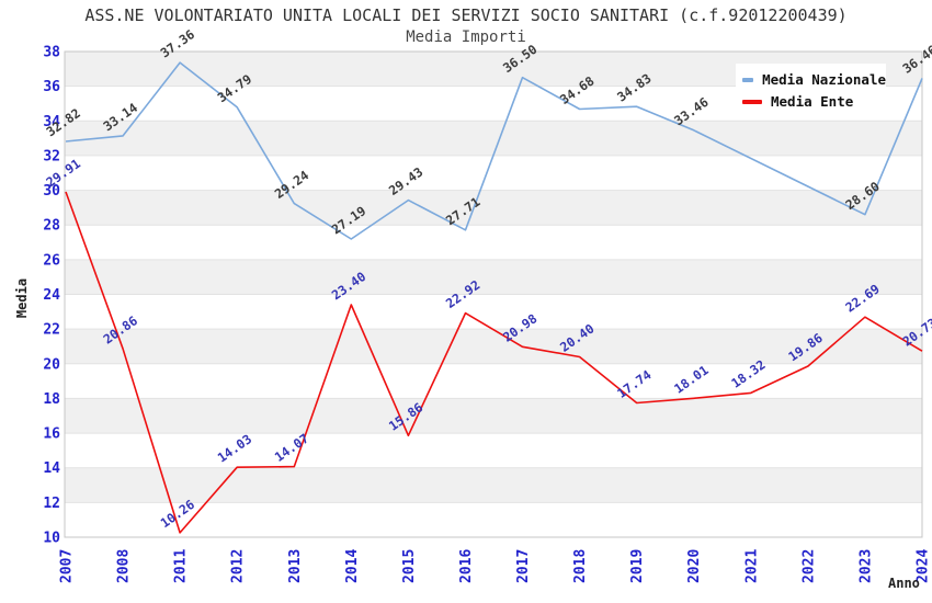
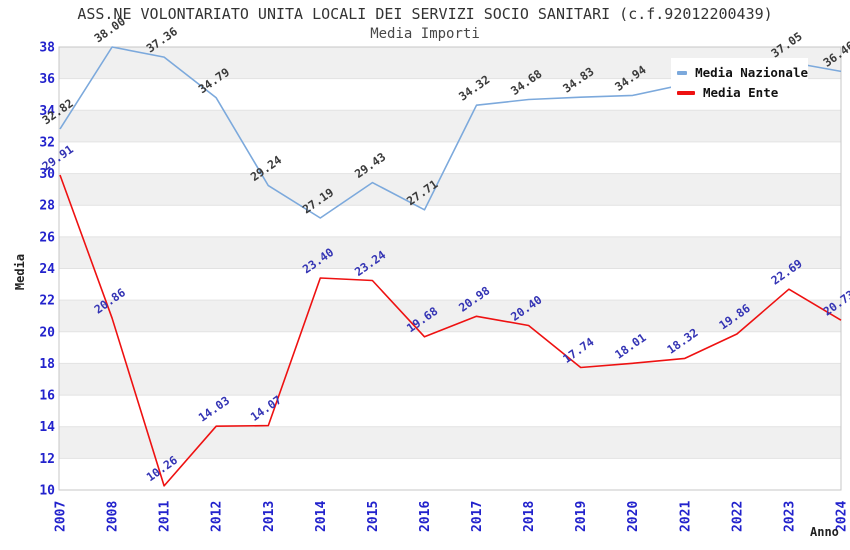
Media Nazionale/2008: 33.14 -> 38.00
Media Ente/2015: 15.86 -> 23.24
Media Ente/2016: 22.92 -> 19.68
Media Nazionale/2017: 36.50 -> 34.32
Media Nazionale/2020: 33.46 -> 34.94
Media Nazionale/2023: 28.60 -> 37.05
